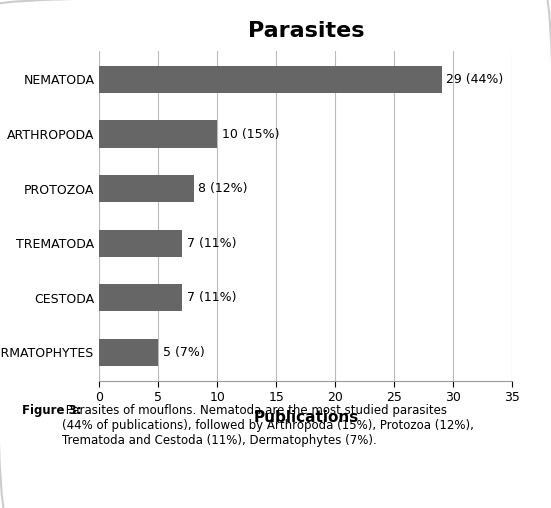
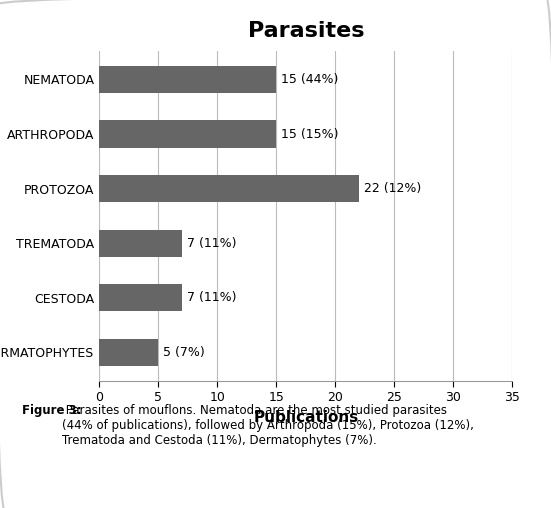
NEMATODA: 29 -> 15
ARTHROPODA: 10 -> 15
PROTOZOA: 8 -> 22
